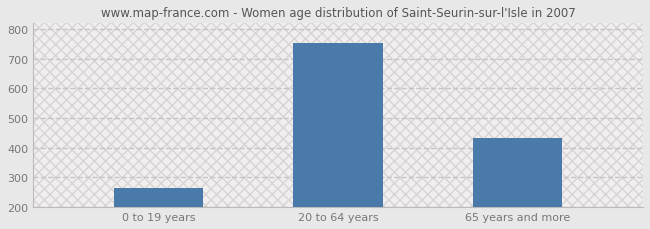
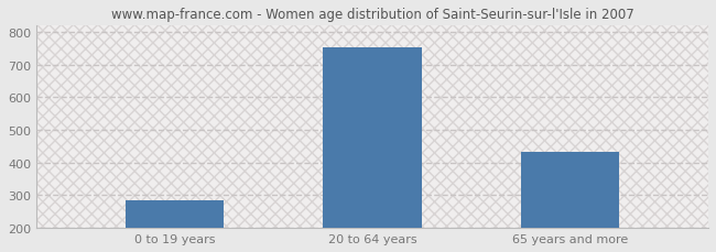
0 to 19 years: 265 -> 285
